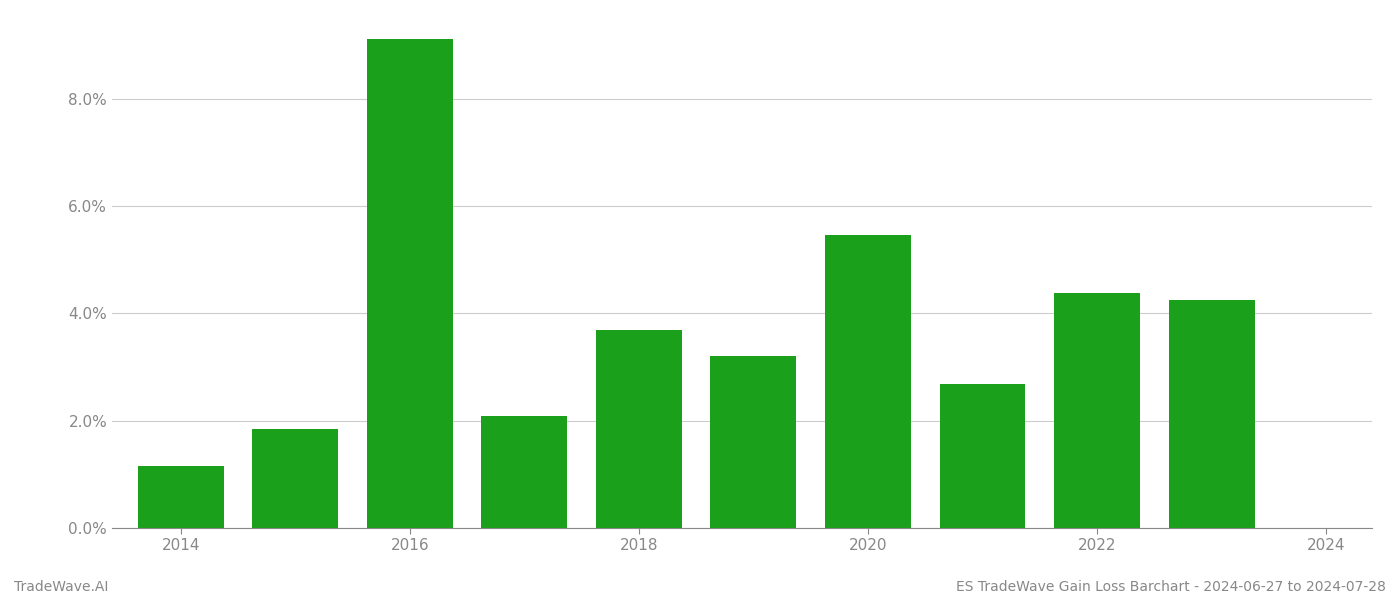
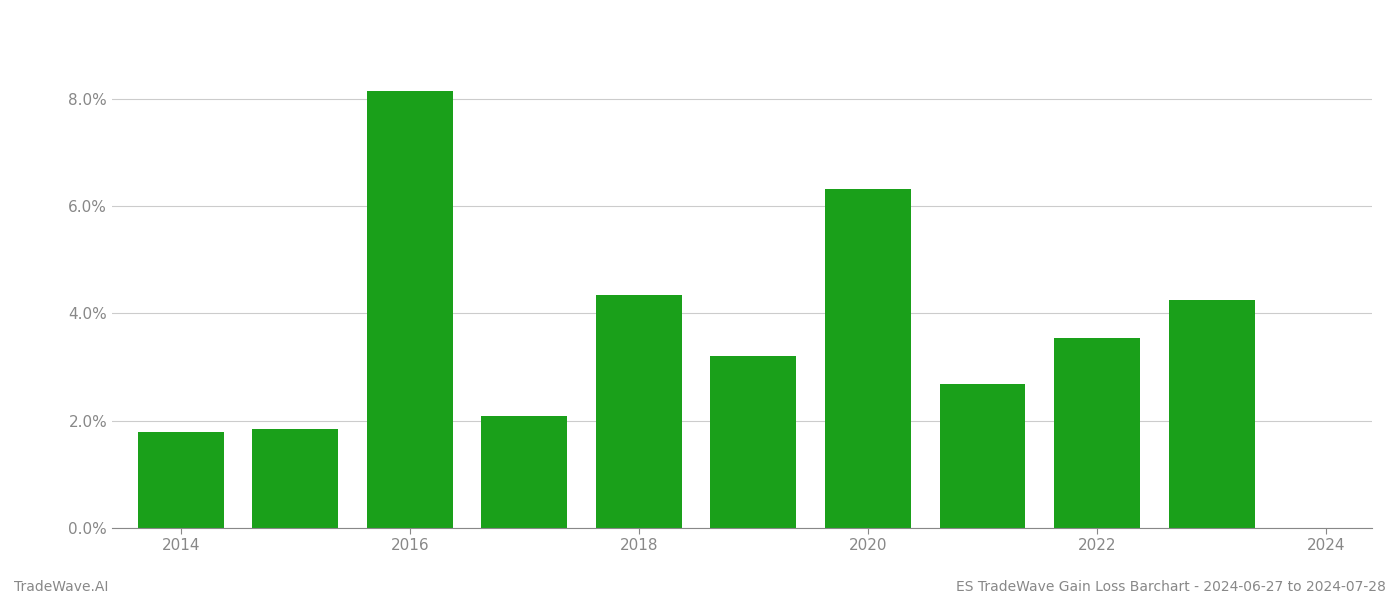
2014: 1.15% -> 1.78%
2016: 9.10% -> 8.14%
2018: 3.68% -> 4.34%
2020: 5.45% -> 6.32%
2022: 4.38% -> 3.54%
